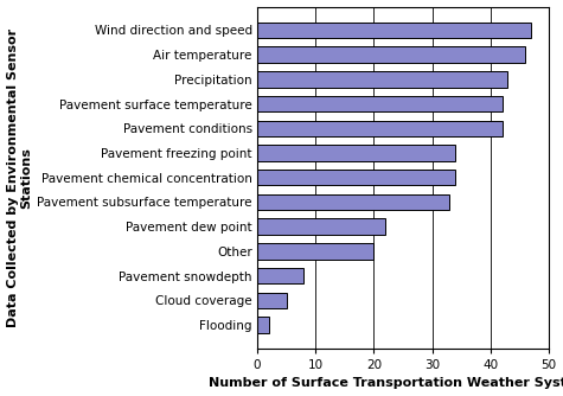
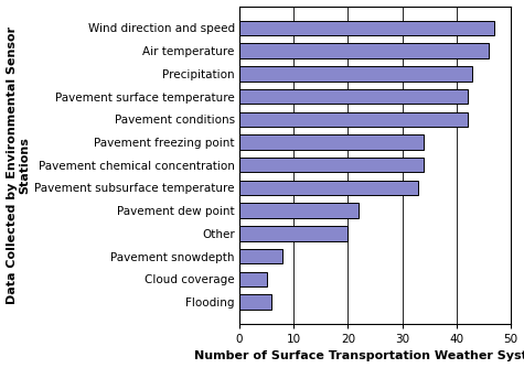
Flooding: 2 -> 6
